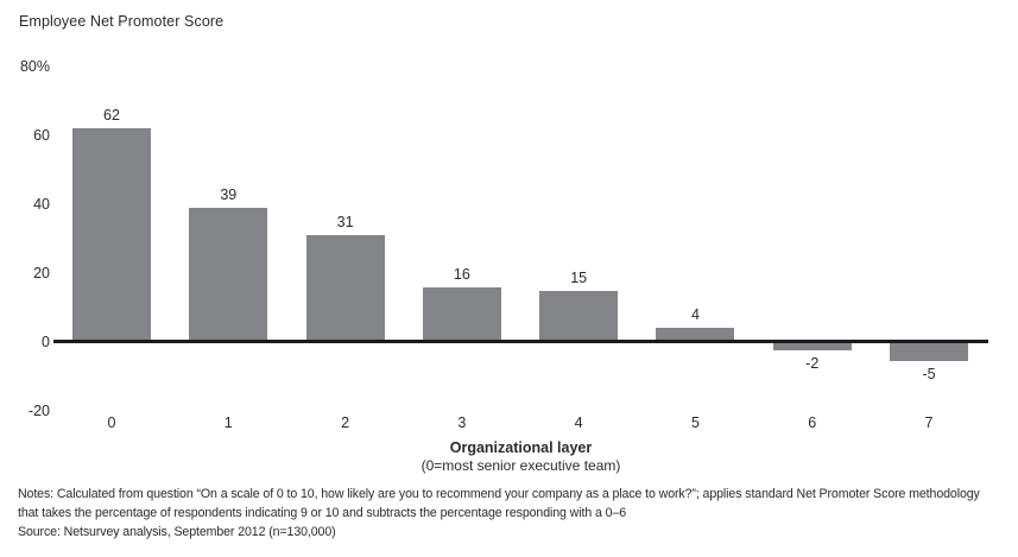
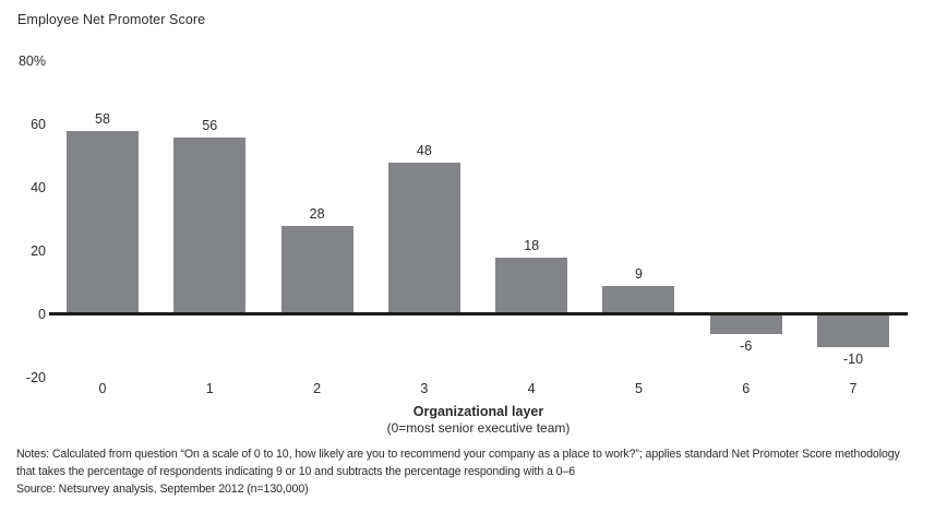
0: 62 -> 58
1: 39 -> 56
2: 31 -> 28
3: 16 -> 48
4: 15 -> 18
5: 4 -> 9
6: -2 -> -6
7: -5 -> -10
